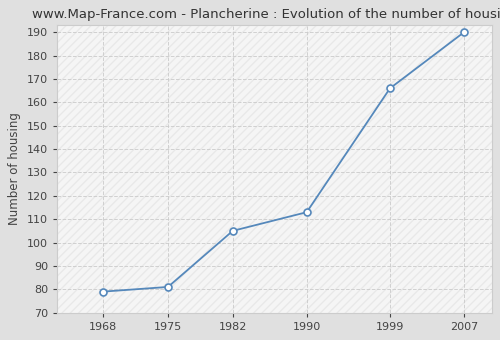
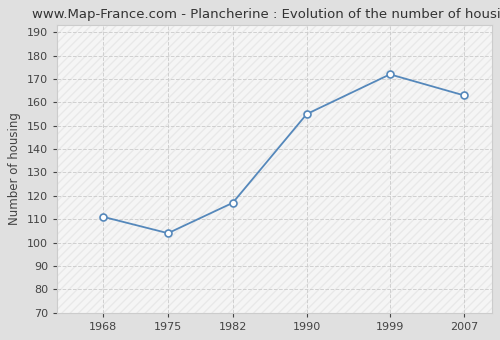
1968: 79 -> 111
1975: 81 -> 104
1982: 105 -> 117
1990: 113 -> 155
1999: 166 -> 172
2007: 190 -> 163
